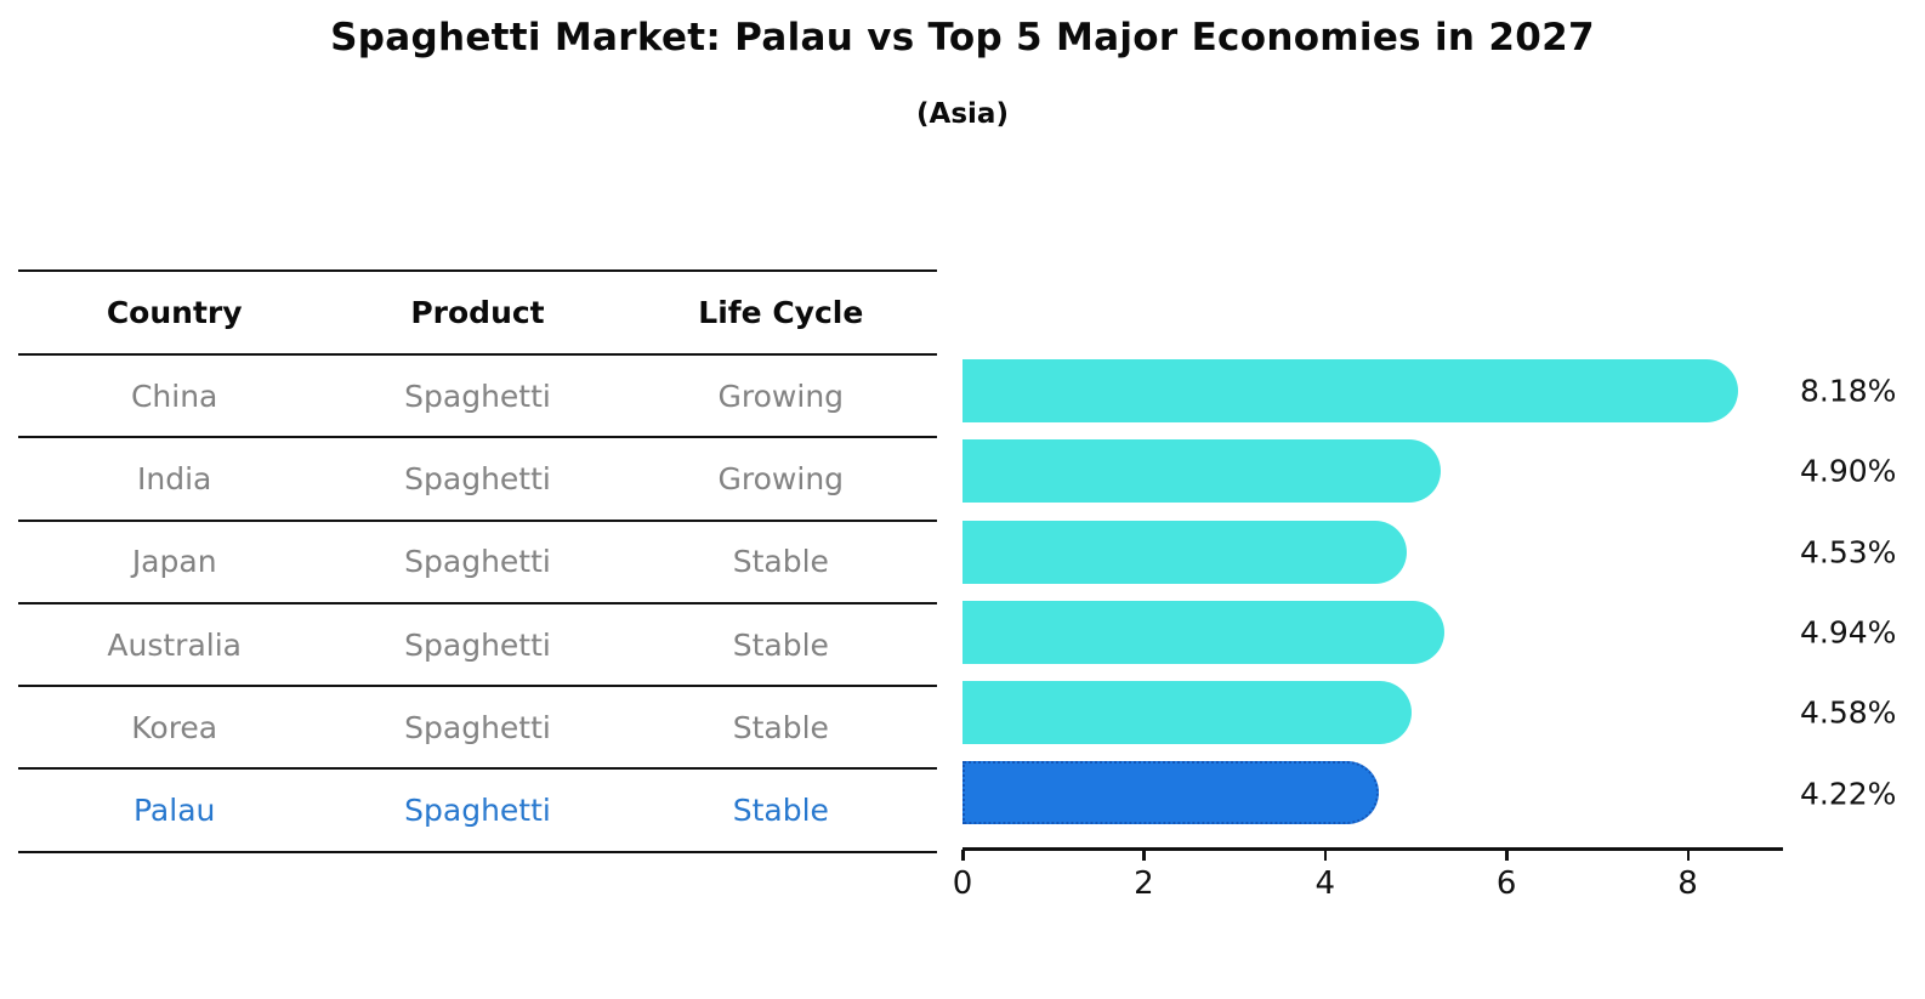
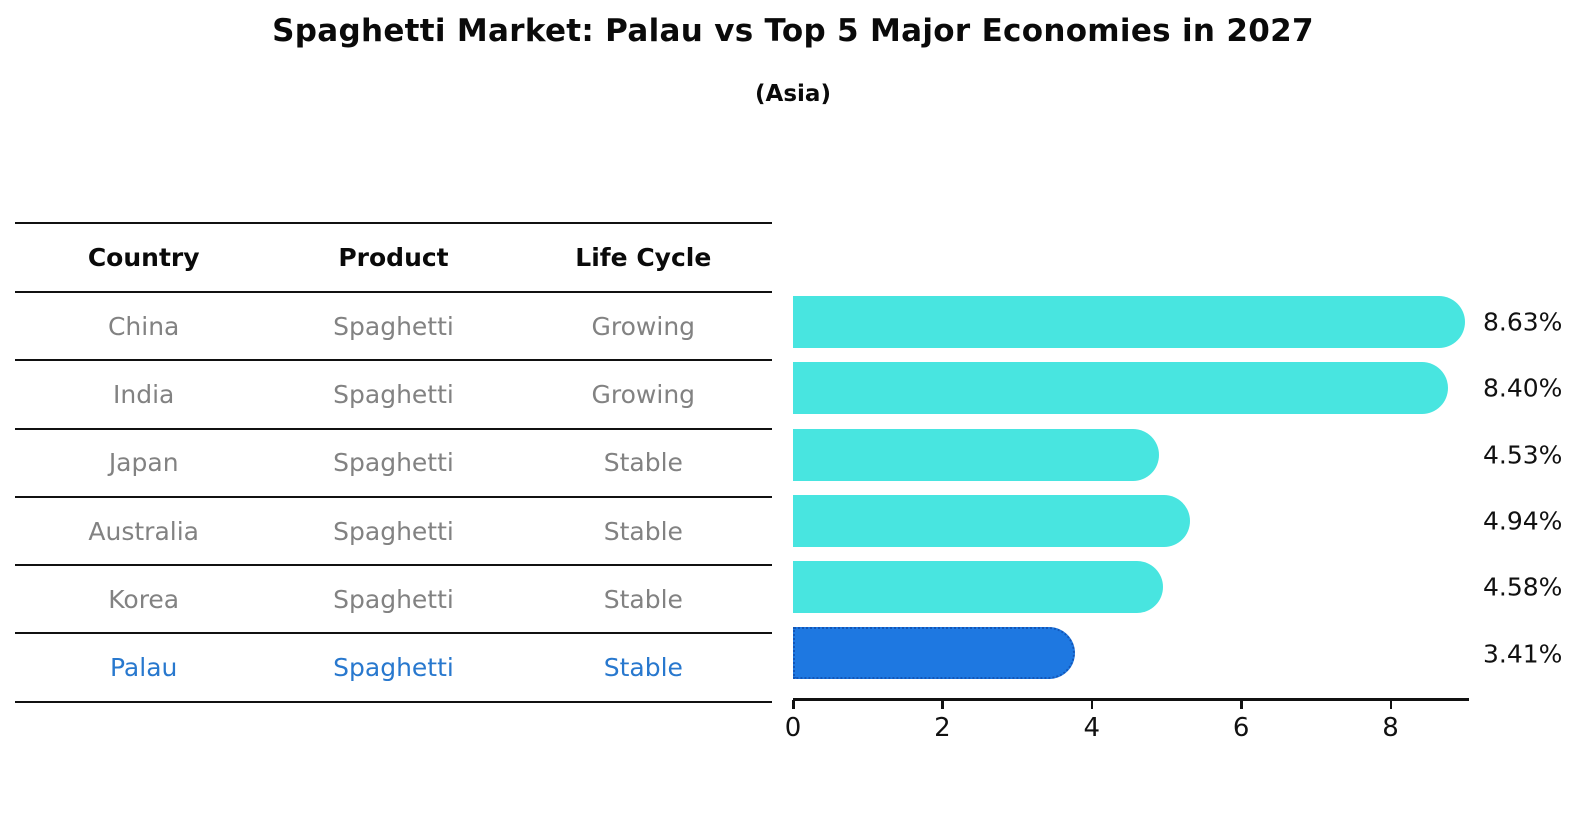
China: 8.18% -> 8.63%
India: 4.90% -> 8.40%
Palau: 4.22% -> 3.41%
